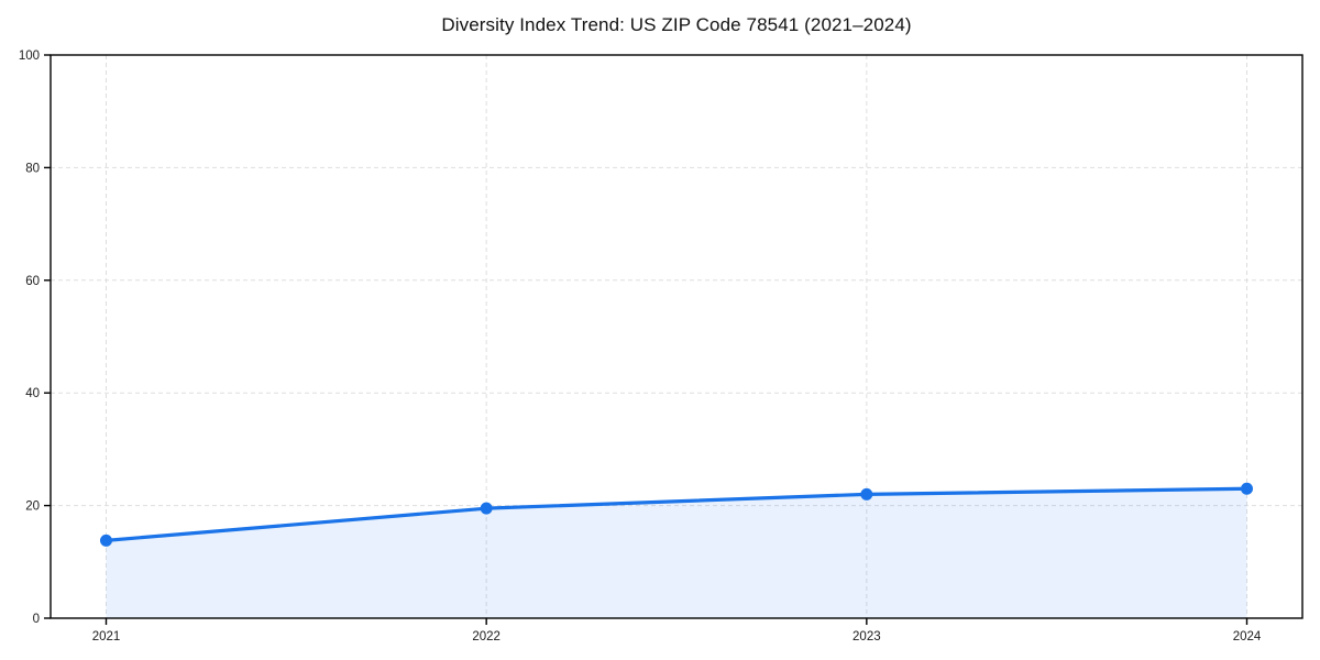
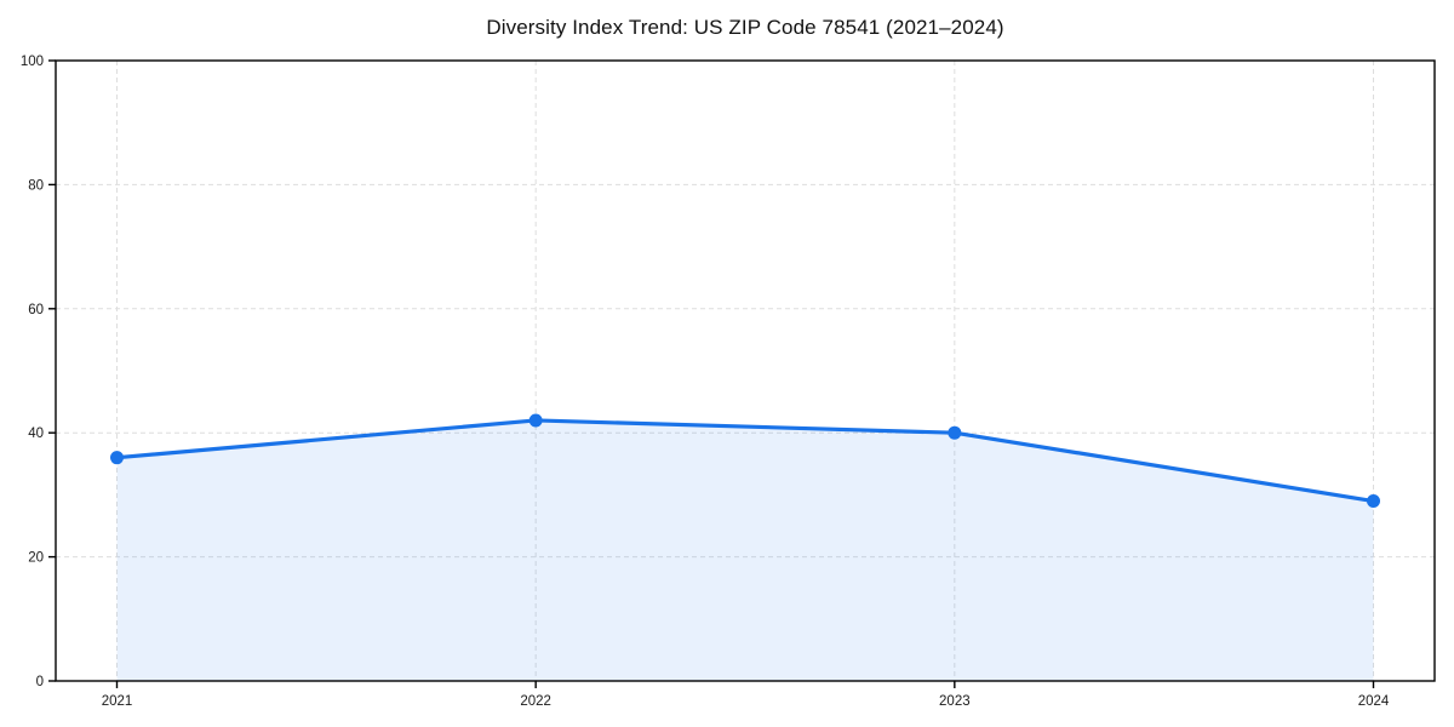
2021: 14 -> 36
2022: 20 -> 42
2023: 22 -> 40
2024: 23 -> 29
